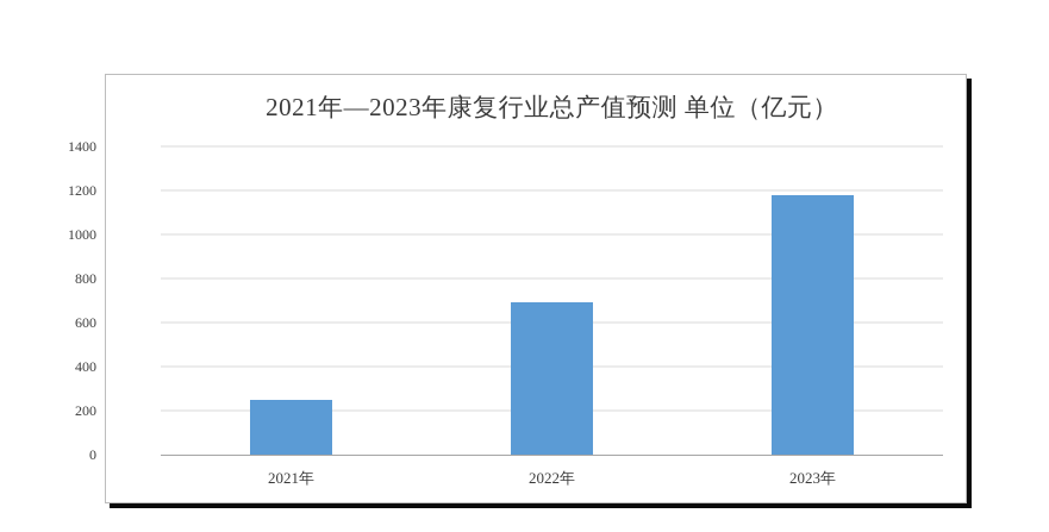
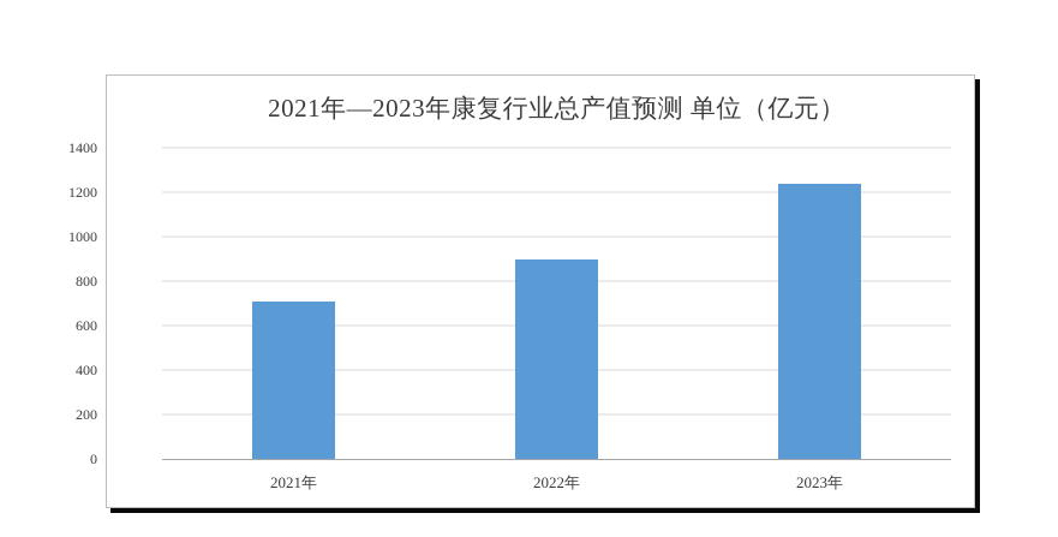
2021年: 250 -> 710
2022年: 690 -> 900
2023年: 1180 -> 1240
